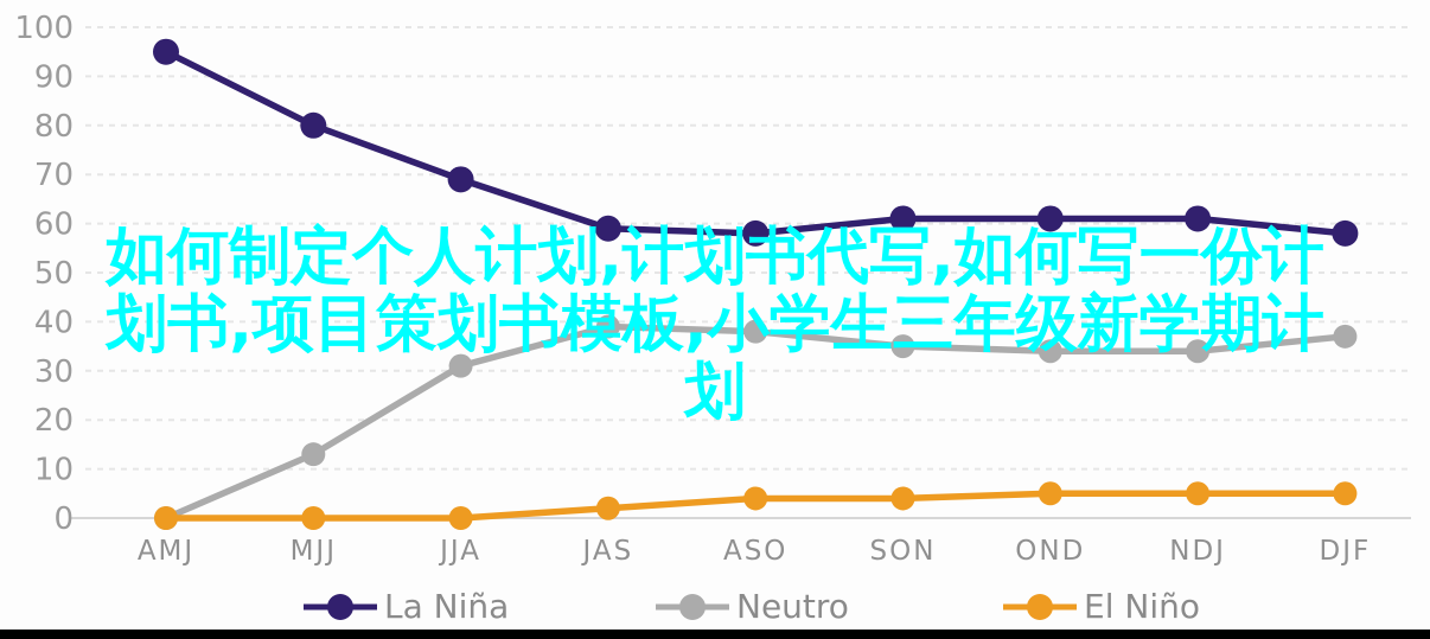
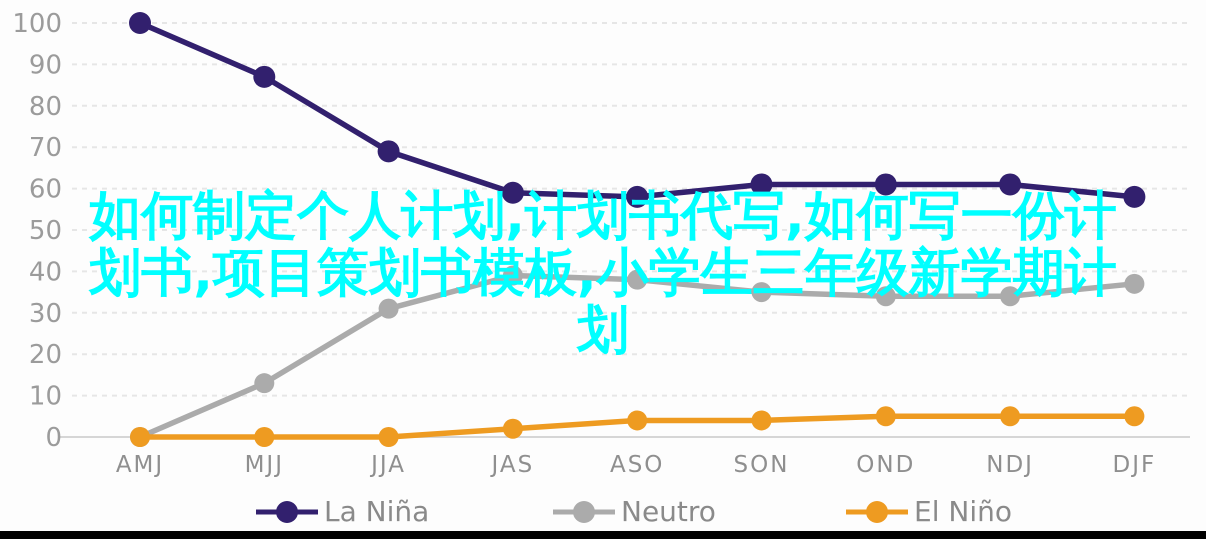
La Niña/AMJ: 95 -> 100
La Niña/MJJ: 80 -> 87
